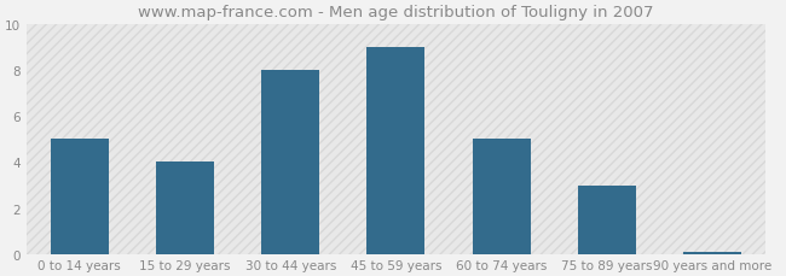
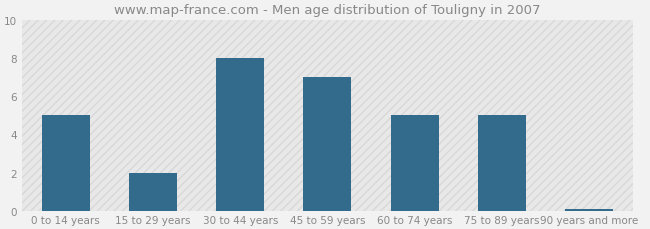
15 to 29 years: 4.0 -> 2.0
45 to 59 years: 9.0 -> 7.0
75 to 89 years: 3.0 -> 5.0
